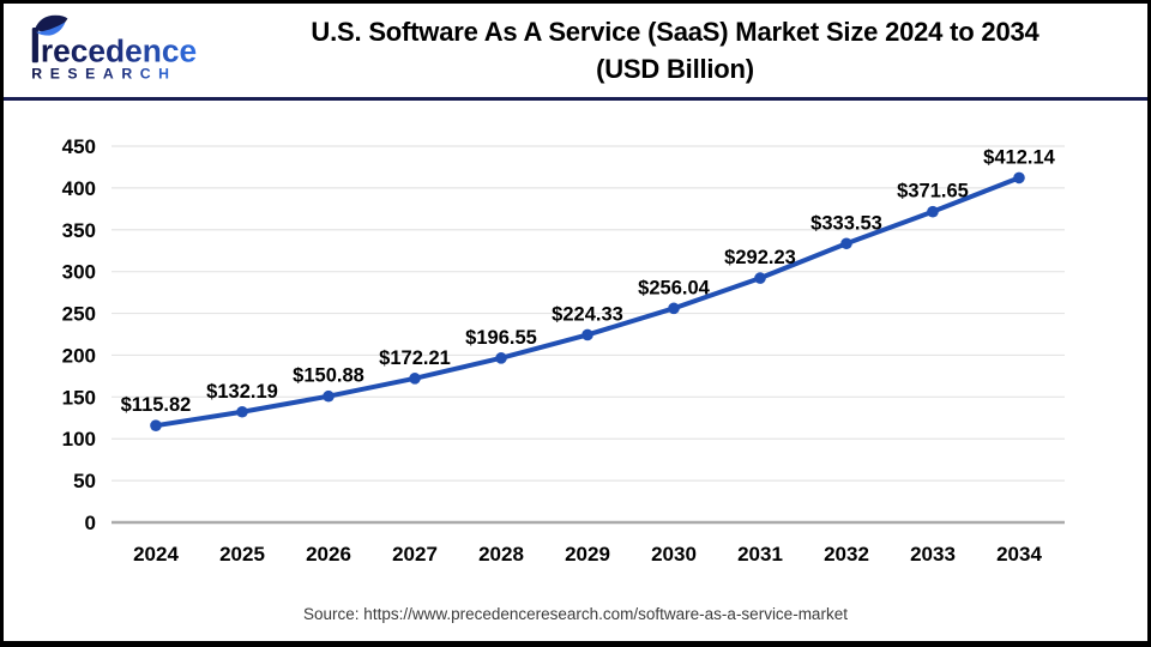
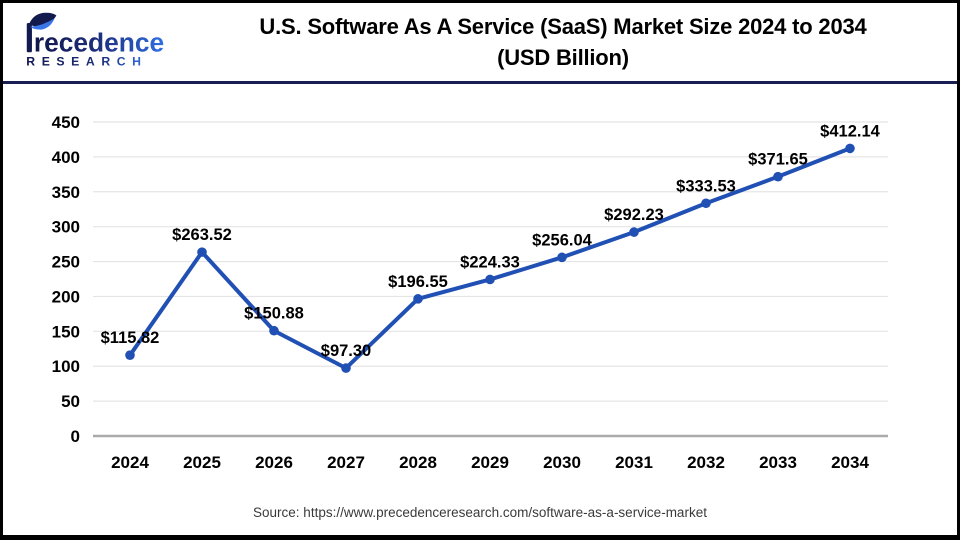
2025: $132.19 -> $263.52
2027: $172.21 -> $97.30
